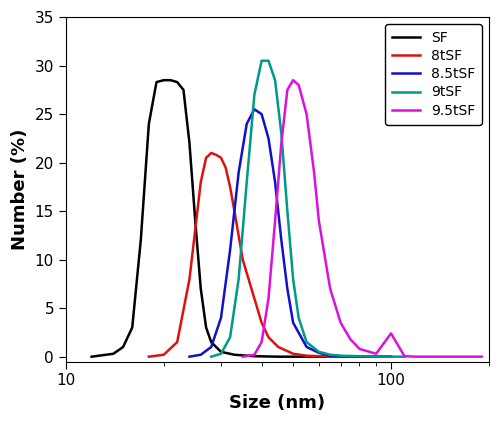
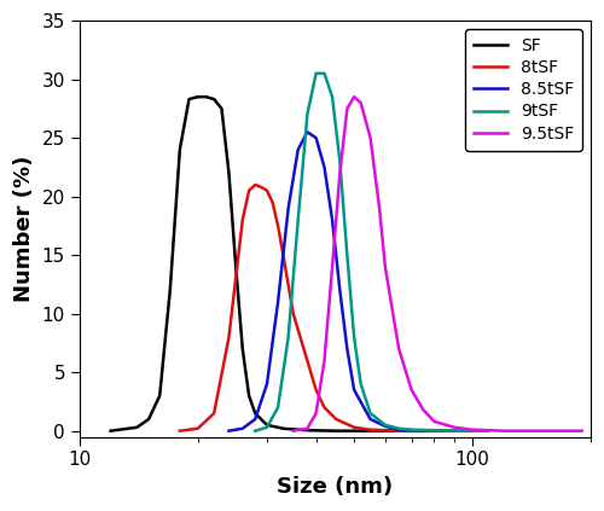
9.5tSF/100: 2.4 -> 0.1
